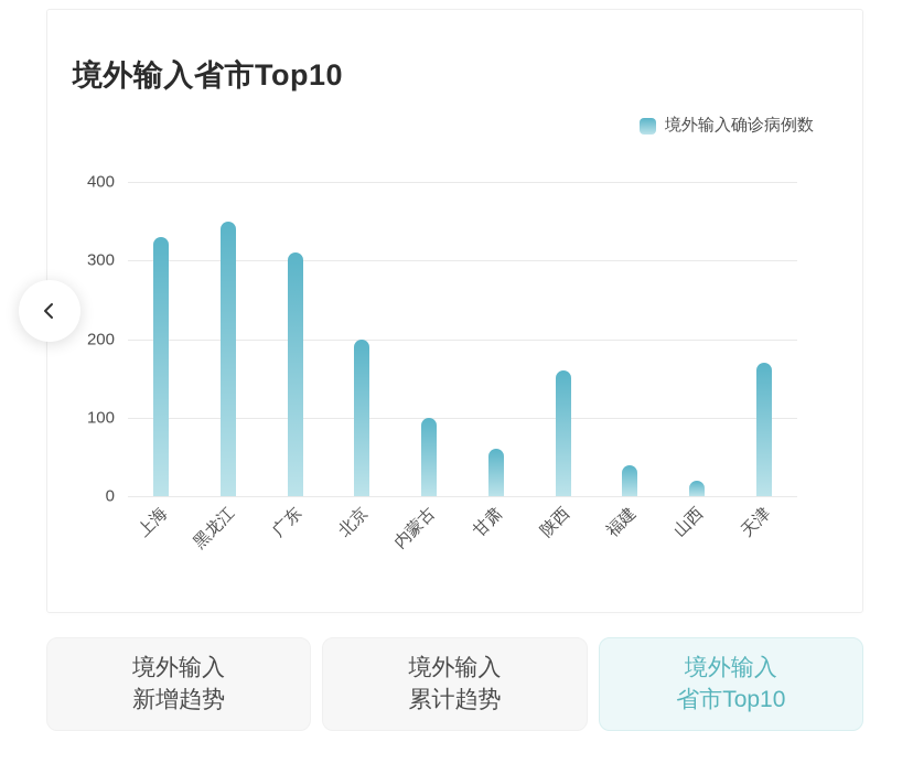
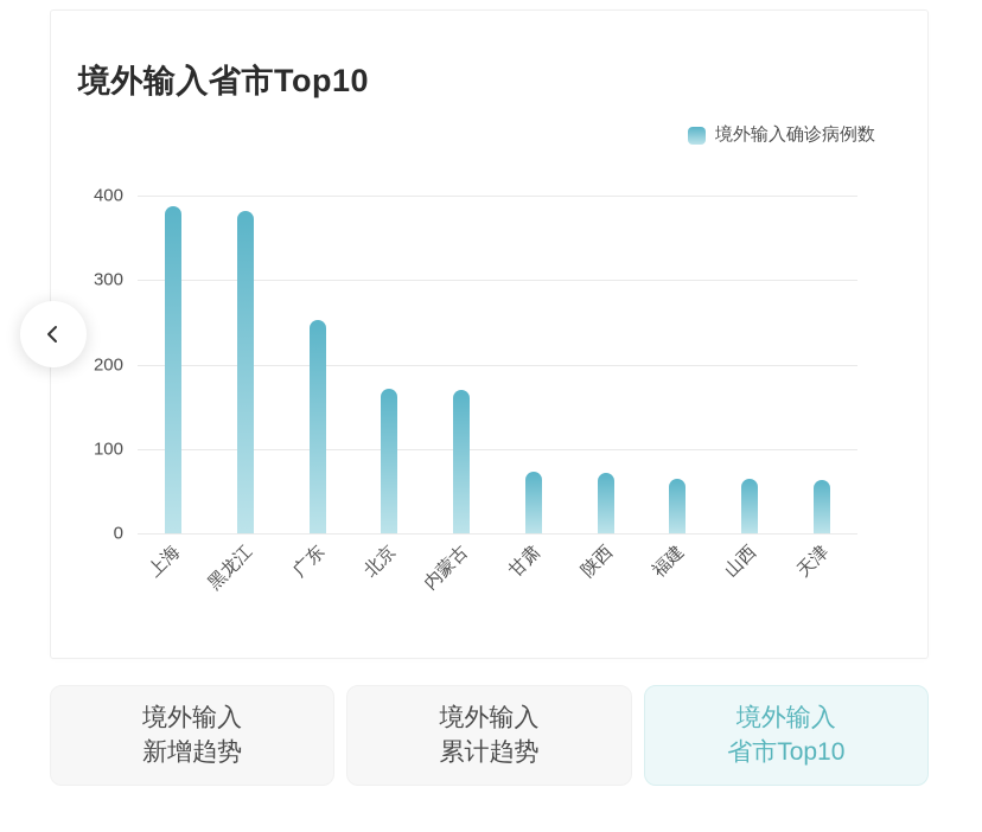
上海: 330 -> 390
黑龙江: 350 -> 380
广东: 310 -> 250
北京: 200 -> 170
内蒙古: 100 -> 170
甘肃: 60 -> 70
陕西: 160 -> 70
福建: 40 -> 60
山西: 20 -> 60
天津: 170 -> 60
